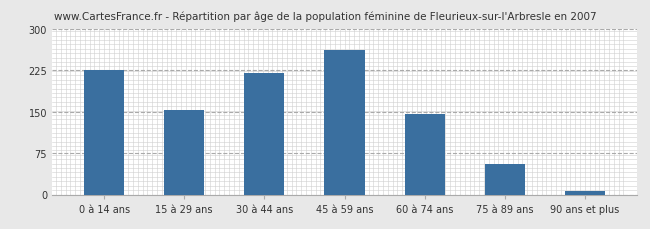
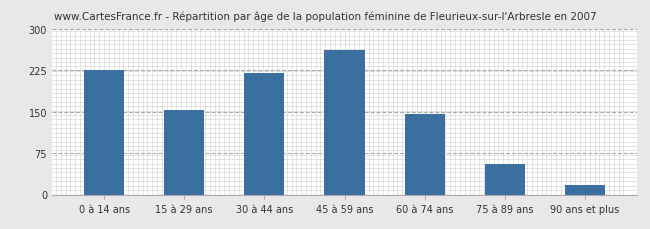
90 ans et plus: 7 -> 18
